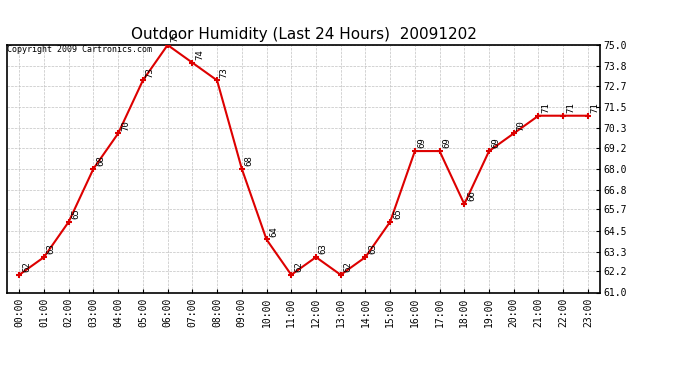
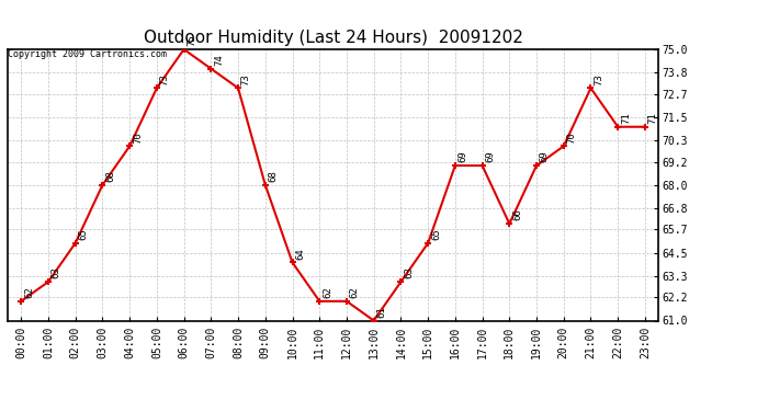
12:00: 63 -> 62
13:00: 62 -> 61
21:00: 71 -> 73
